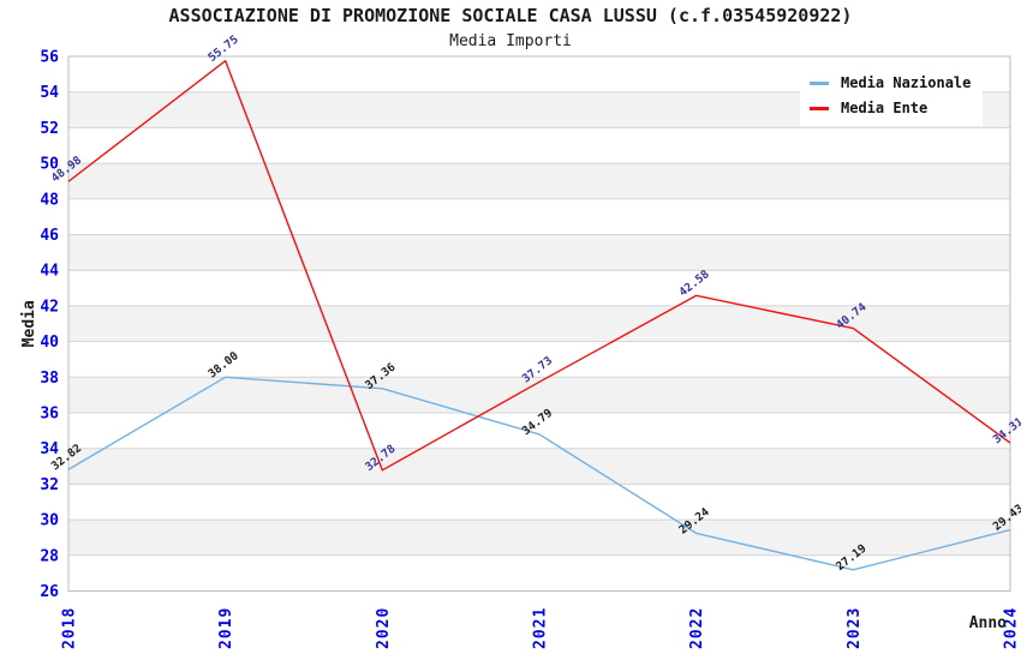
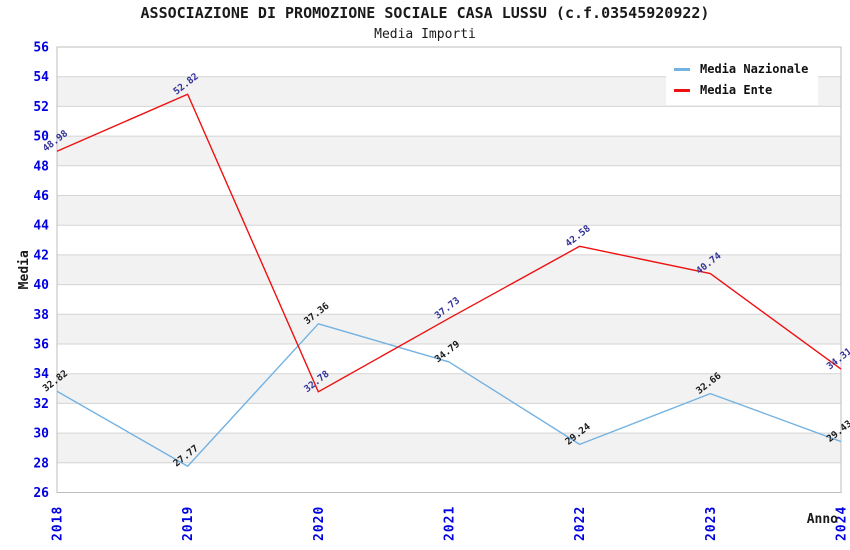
Media Nazionale/2019: 38.00 -> 27.77
Media Ente/2019: 55.75 -> 52.82
Media Nazionale/2023: 27.19 -> 32.66
